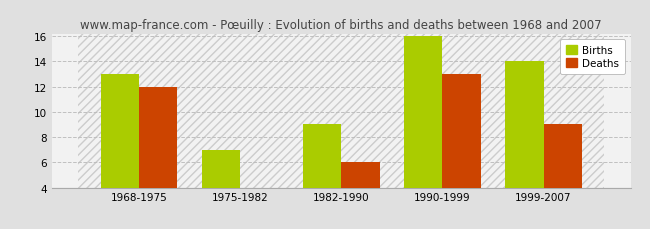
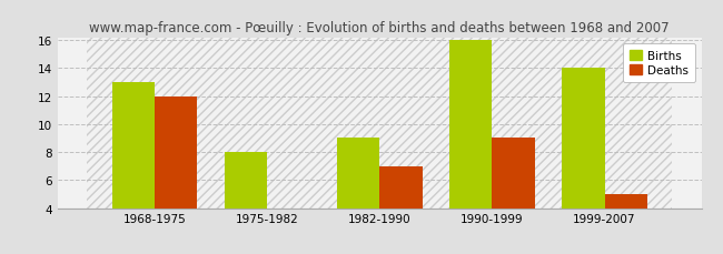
Births/1975-1982: 7 -> 8
Deaths/1982-1990: 6 -> 7
Deaths/1990-1999: 13 -> 9
Deaths/1999-2007: 9 -> 5
